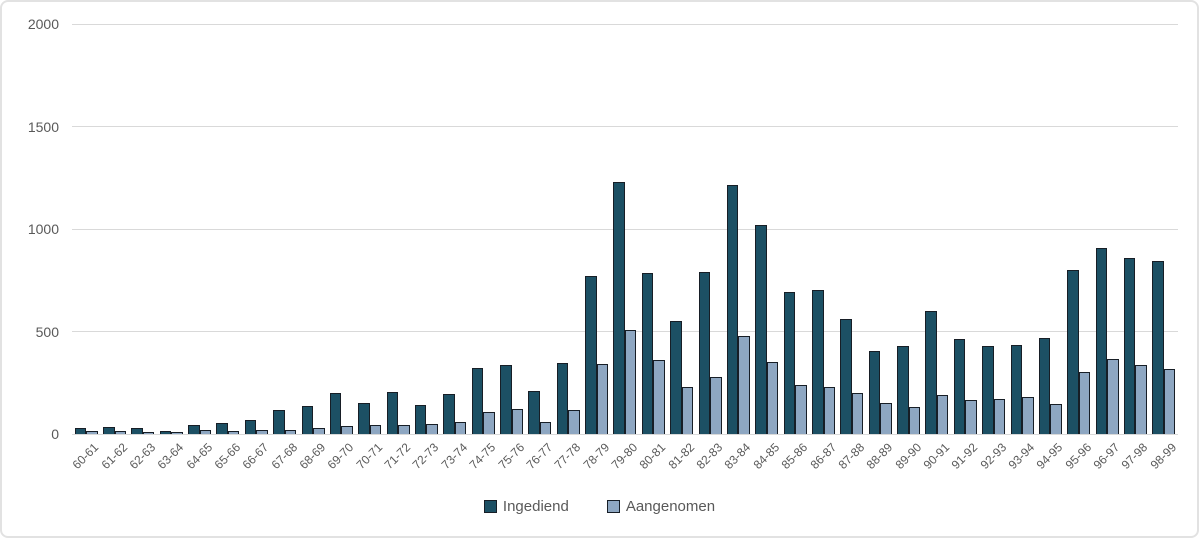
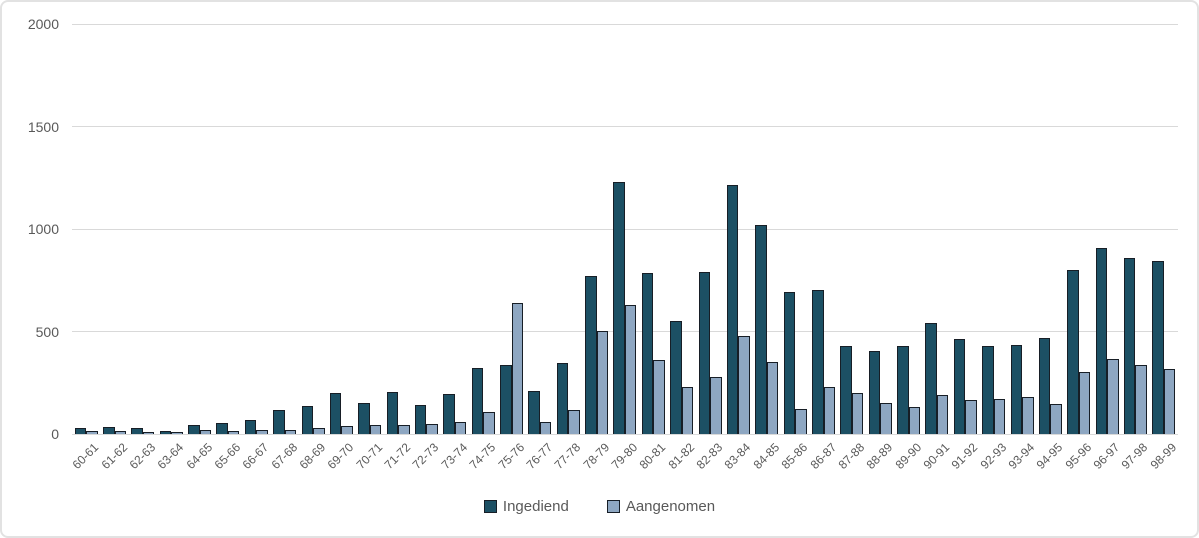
Aangenomen/75-76: 120 -> 640
Aangenomen/78-79: 340 -> 500
Aangenomen/79-80: 500 -> 630
Aangenomen/85-86: 240 -> 120
Ingediend/87-88: 560 -> 430
Ingediend/90-91: 600 -> 540
